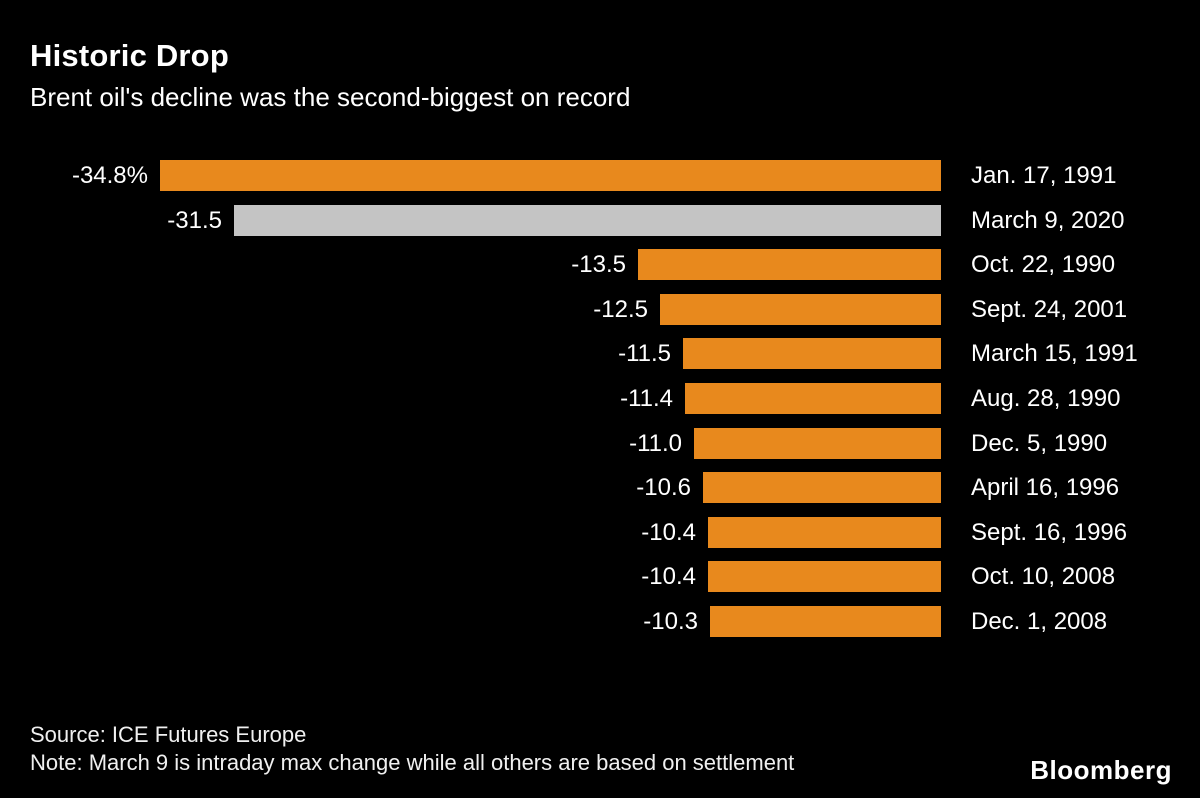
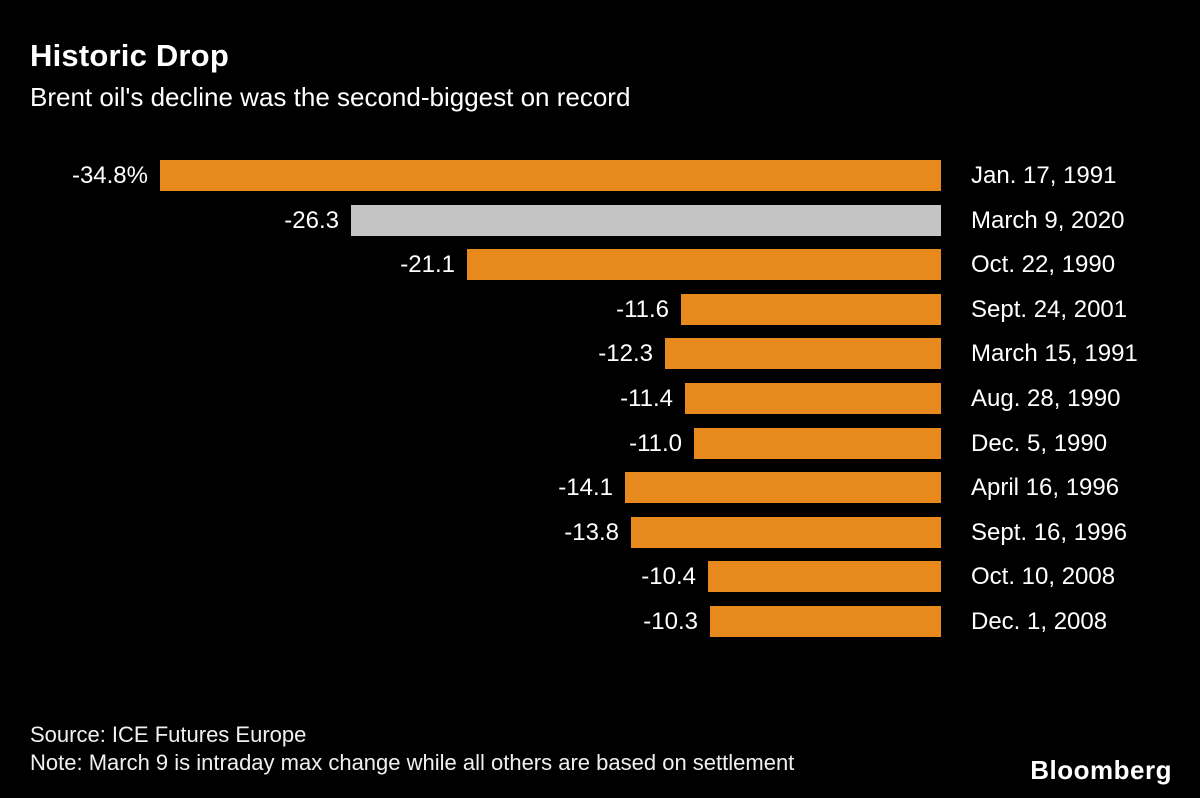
March 9, 2020: -31.5 -> -26.3
Oct. 22, 1990: -13.5 -> -21.1
Sept. 24, 2001: -12.5 -> -11.6
March 15, 1991: -11.5 -> -12.3
April 16, 1996: -10.6 -> -14.1
Sept. 16, 1996: -10.4 -> -13.8
